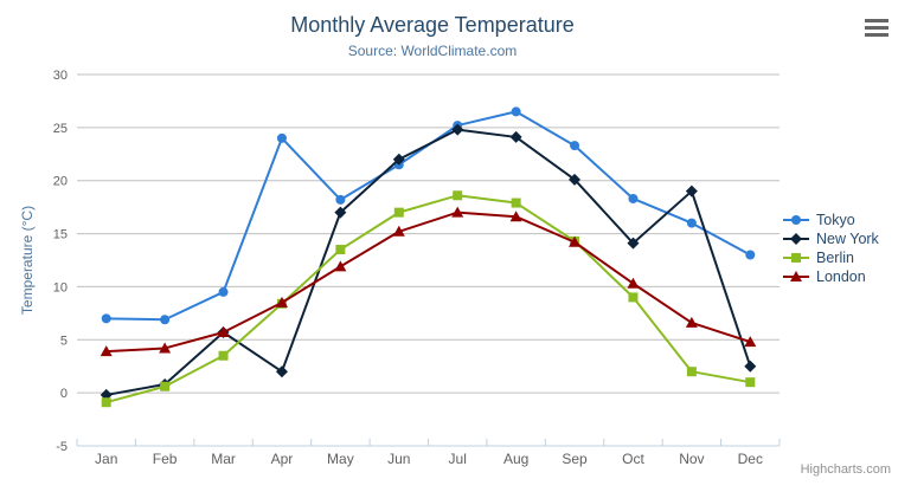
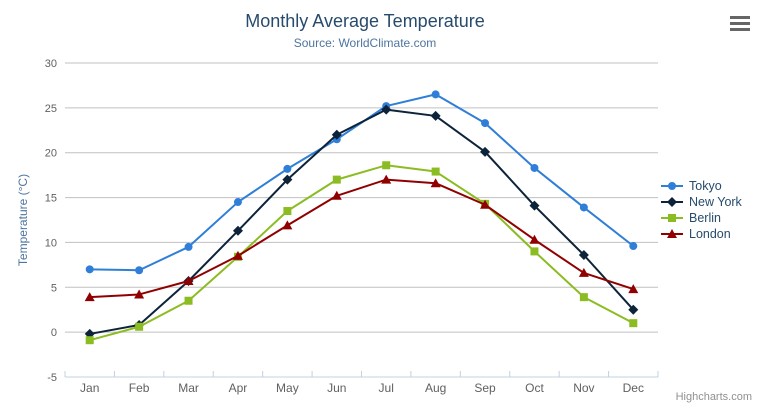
Tokyo/Apr: 24 -> 14
New York/Apr: 2 -> 11
Tokyo/Nov: 16 -> 14
New York/Nov: 19 -> 9
Berlin/Nov: 2 -> 4
Tokyo/Dec: 13 -> 10
